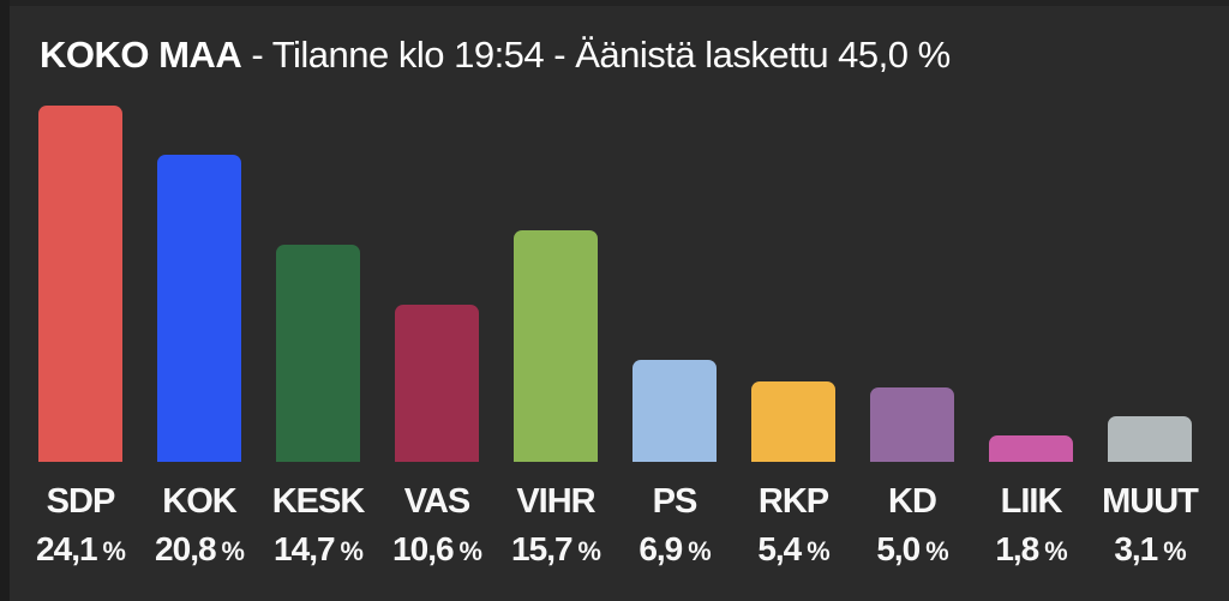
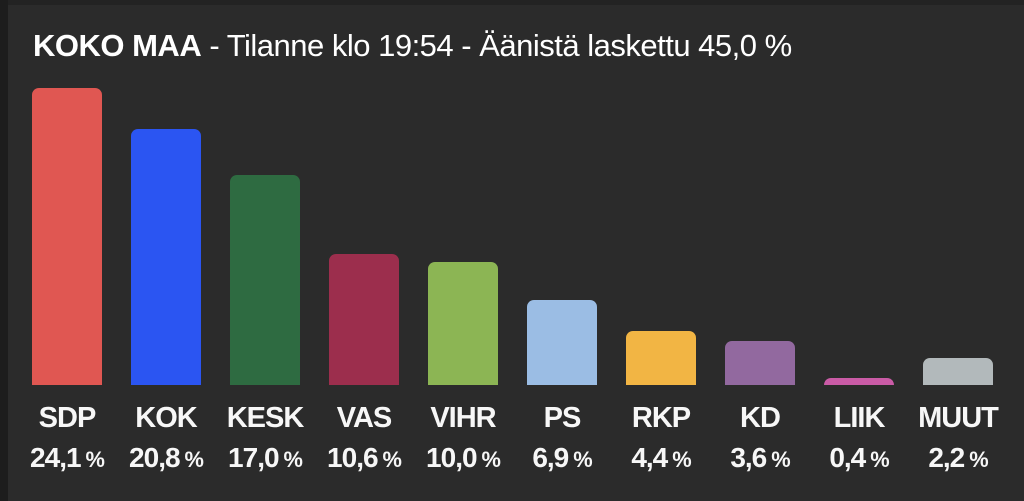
KESK: 14,7 -> 17,0
VIHR: 15,7 -> 10,0
RKP: 5,4 -> 4,4
KD: 5,0 -> 3,6
LIIK: 1,8 -> 0,4
MUUT: 3,1 -> 2,2
